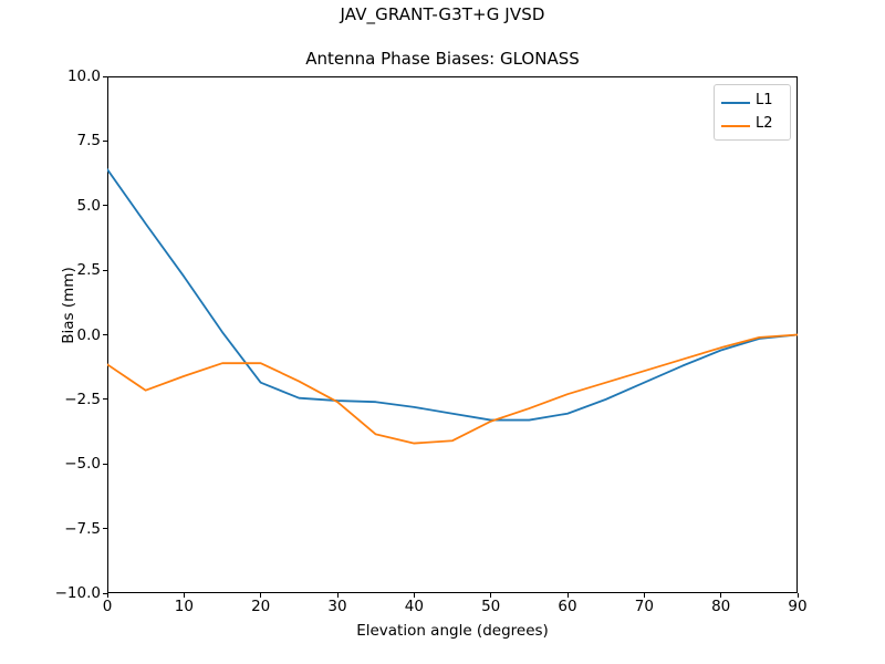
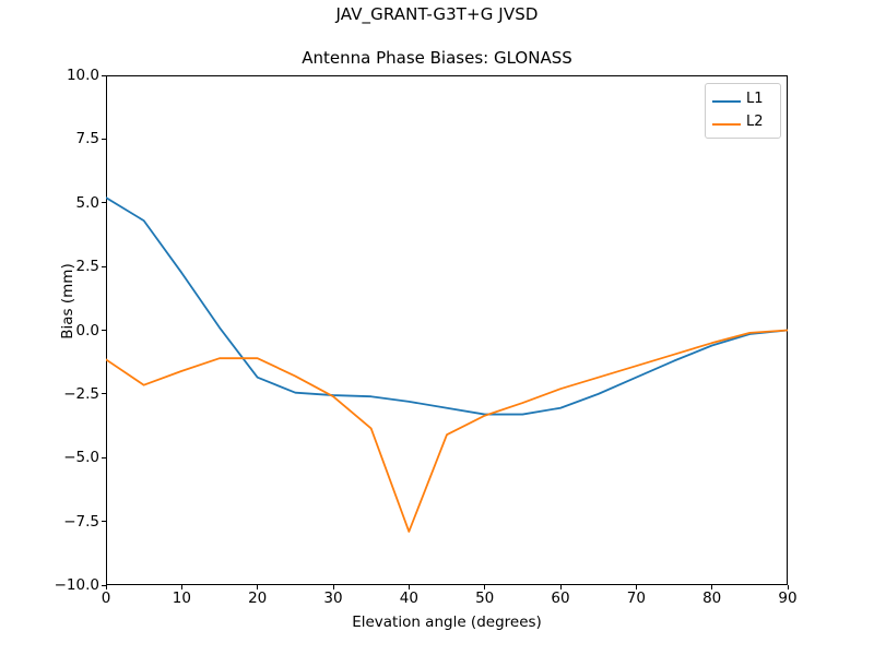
L1/0: 6.4 -> 5.2
L2/40: -4.2 -> -7.9
